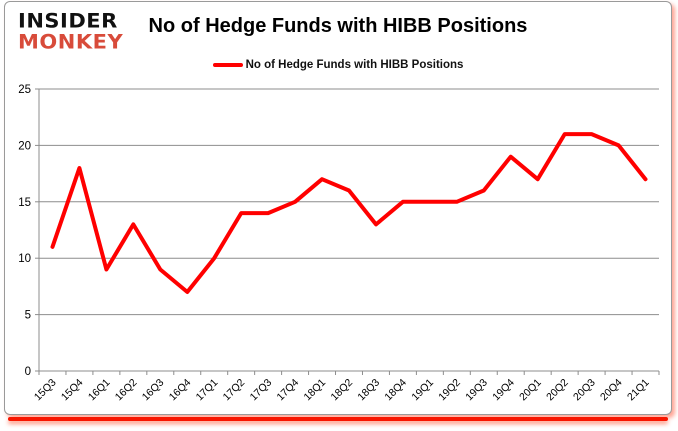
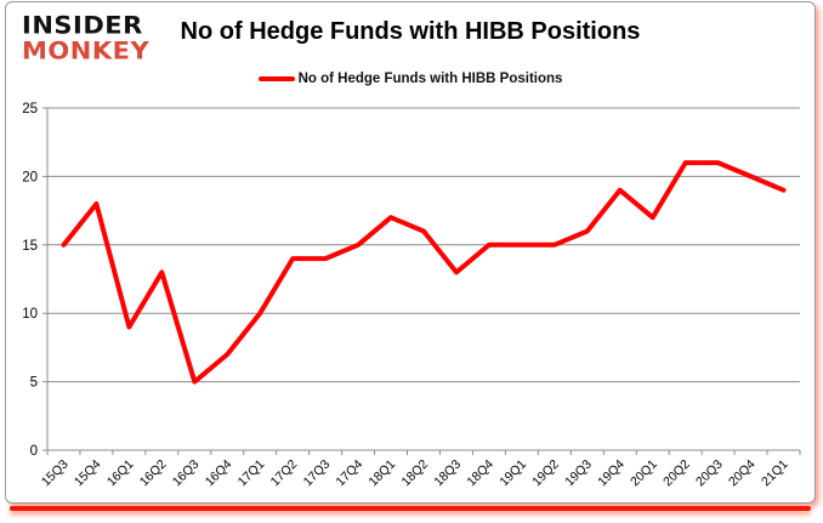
15Q3: 11 -> 15
16Q3: 9 -> 5
21Q1: 17 -> 19
